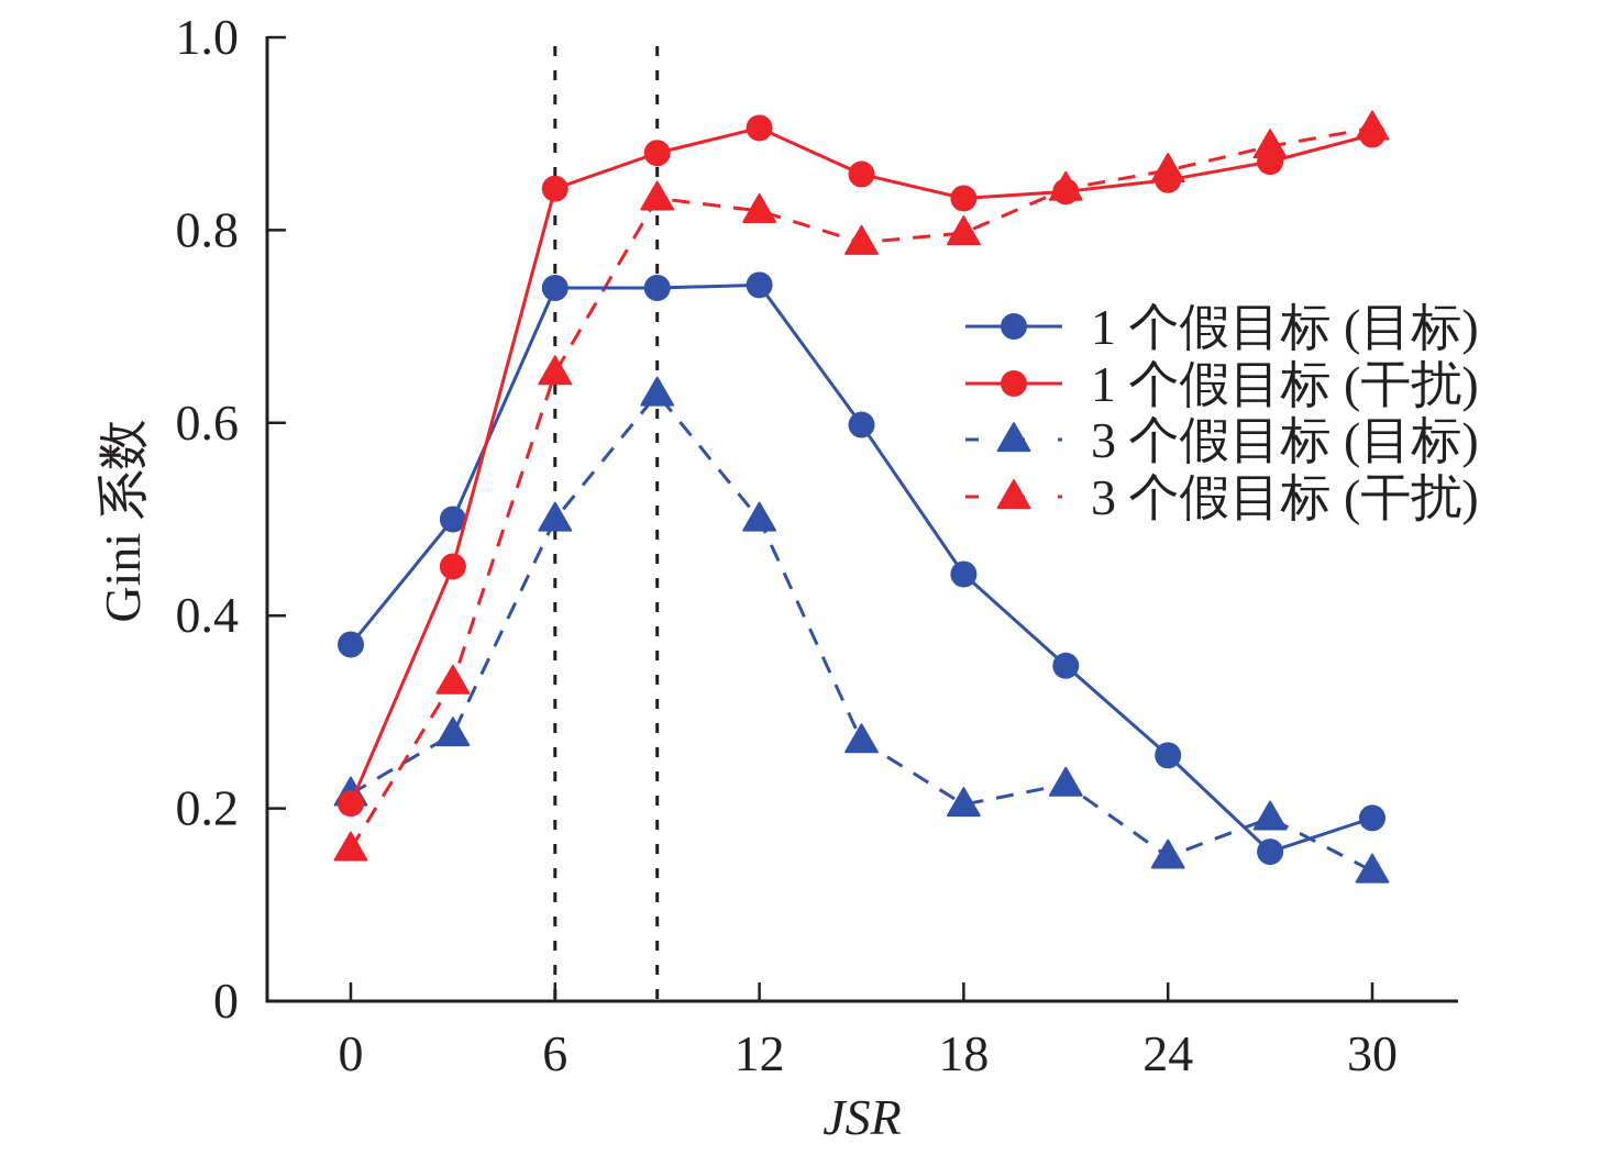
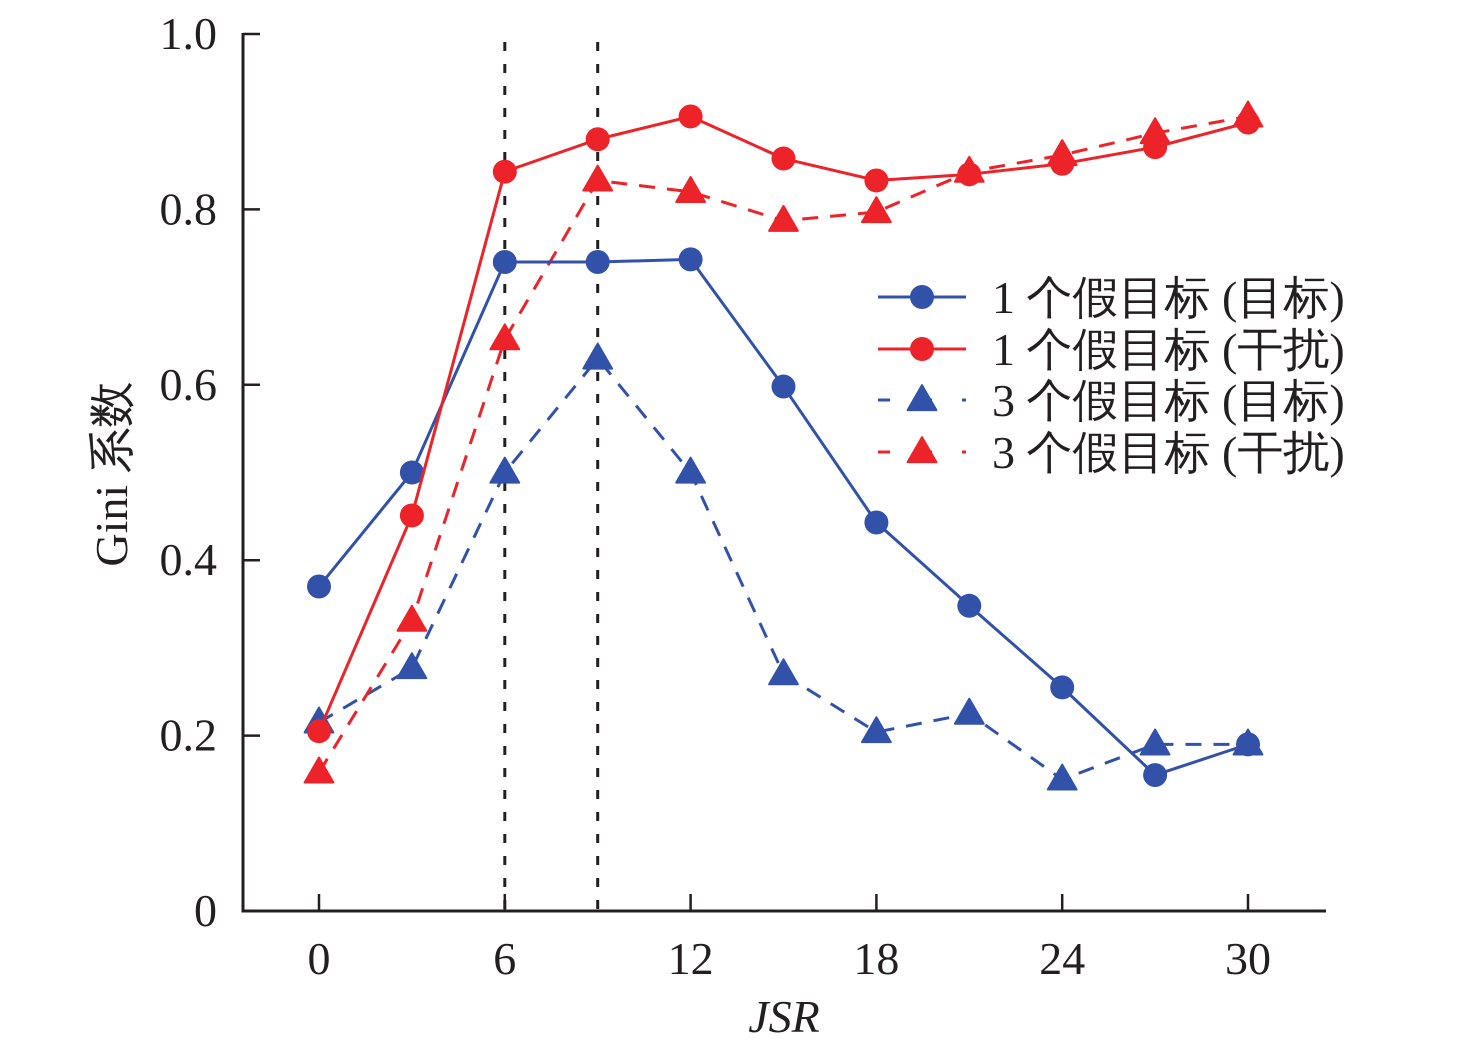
3 个假目标 (目标)/30: 0.14 -> 0.19
